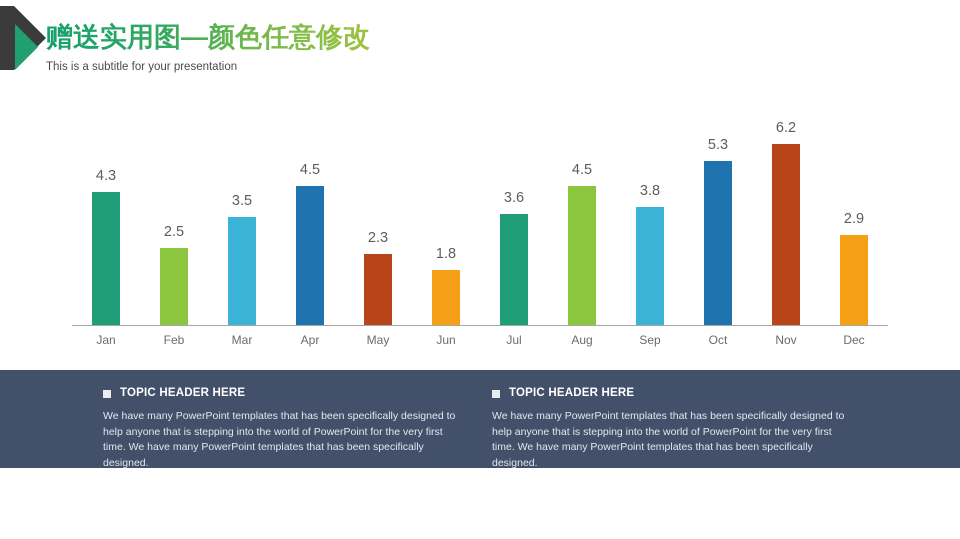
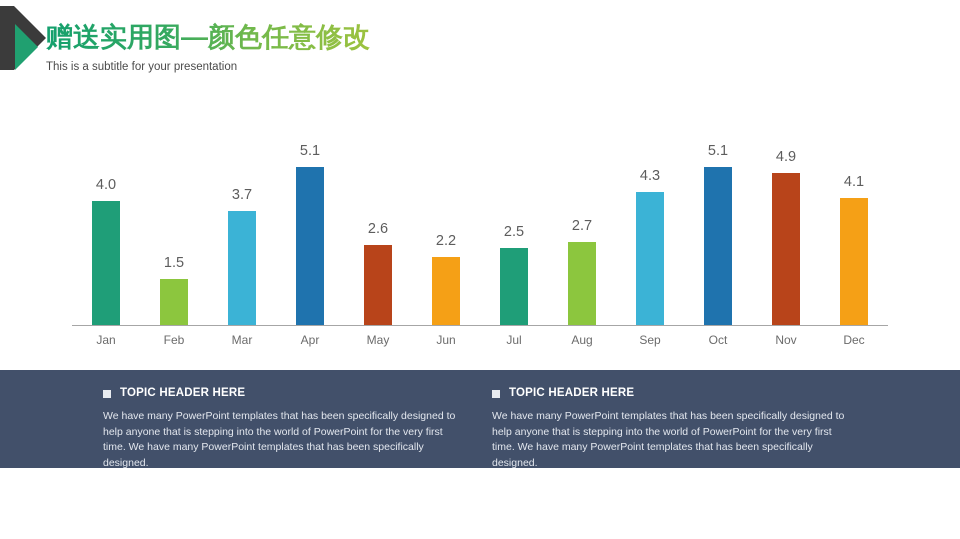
Jan: 4.3 -> 4.0
Feb: 2.5 -> 1.5
Mar: 3.5 -> 3.7
Apr: 4.5 -> 5.1
May: 2.3 -> 2.6
Jun: 1.8 -> 2.2
Jul: 3.6 -> 2.5
Aug: 4.5 -> 2.7
Sep: 3.8 -> 4.3
Oct: 5.3 -> 5.1
Nov: 6.2 -> 4.9
Dec: 2.9 -> 4.1
